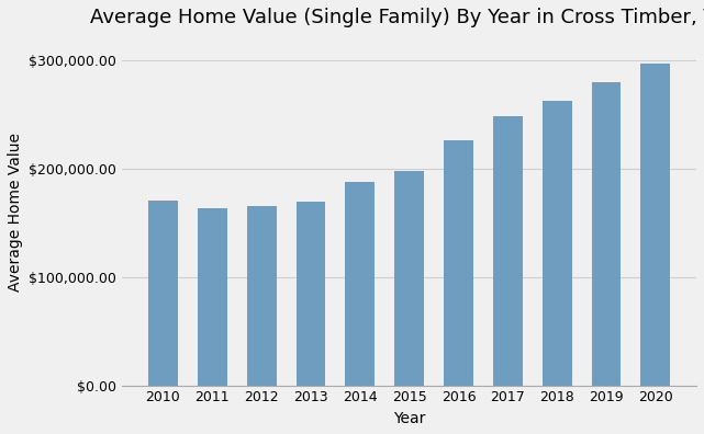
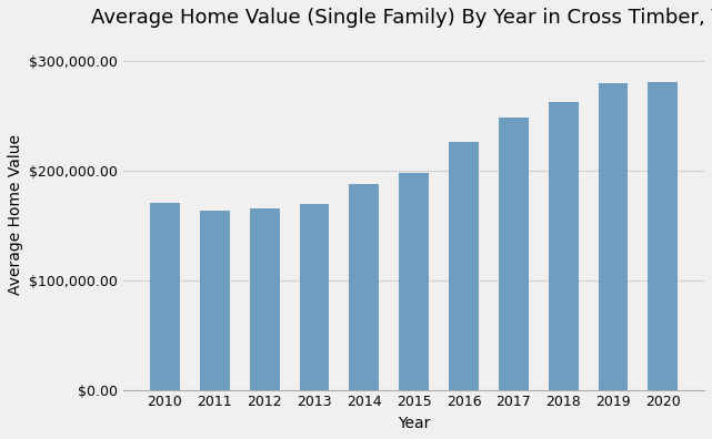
2020: $297,000 -> $280,000
